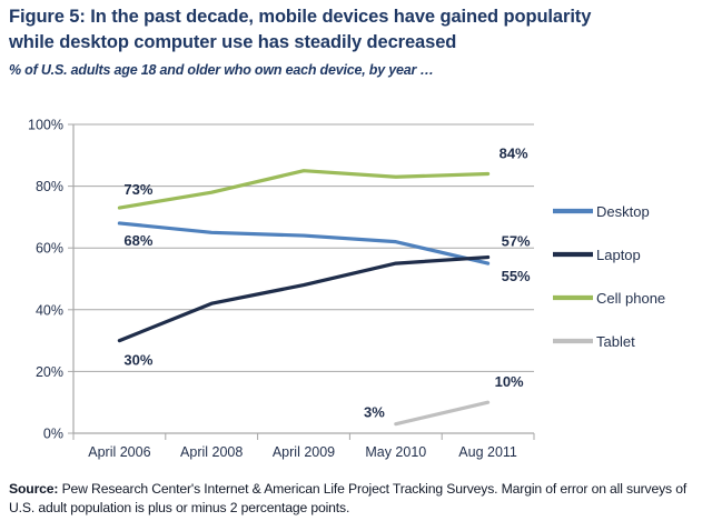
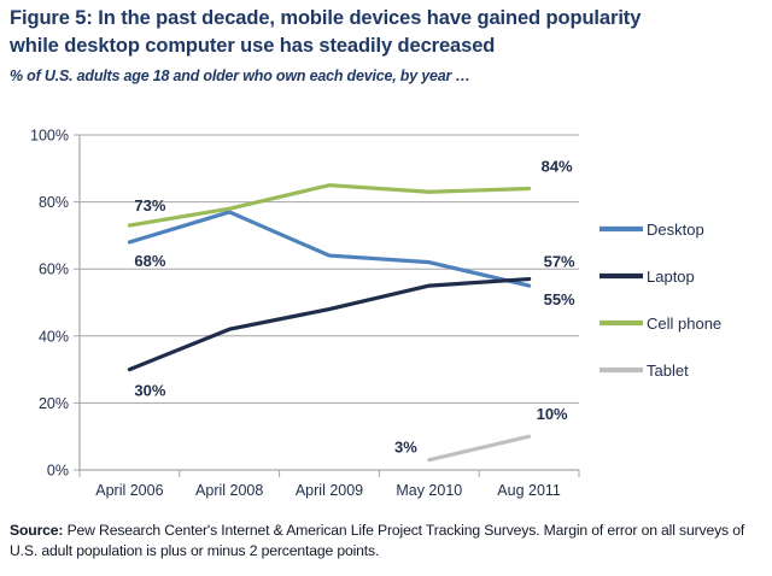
Desktop/April 2008: 65% -> 77%
